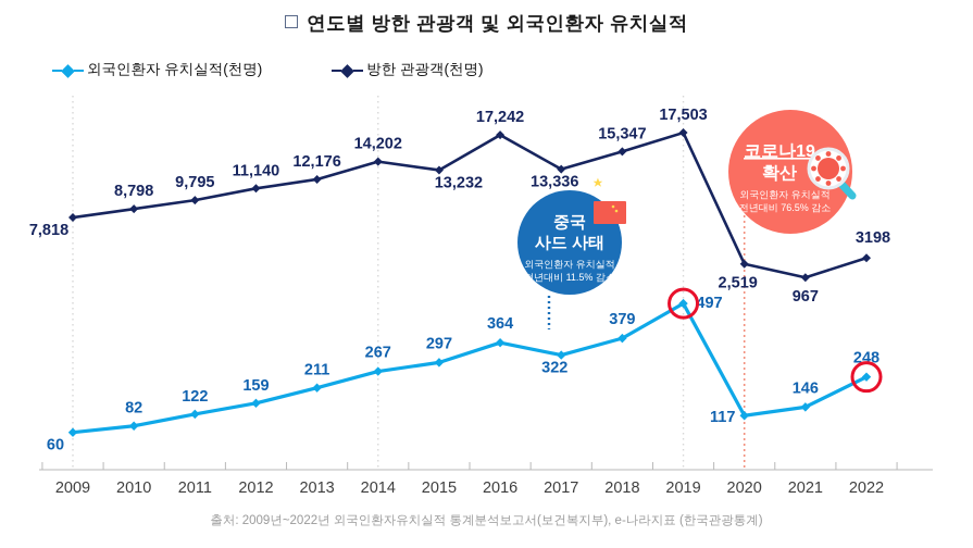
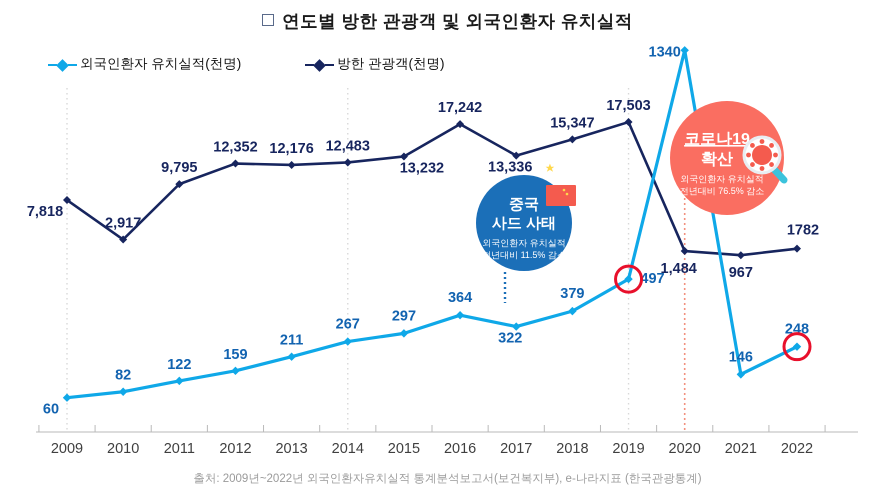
방한 관광객(천명)/2010: 8,798 -> 2,917
방한 관광객(천명)/2012: 11,140 -> 12,352
방한 관광객(천명)/2014: 14,202 -> 12,483
방한 관광객(천명)/2020: 2,519 -> 1,484
외국인환자 유치실적(천명)/2020: 117 -> 1340
방한 관광객(천명)/2022: 3198 -> 1782
